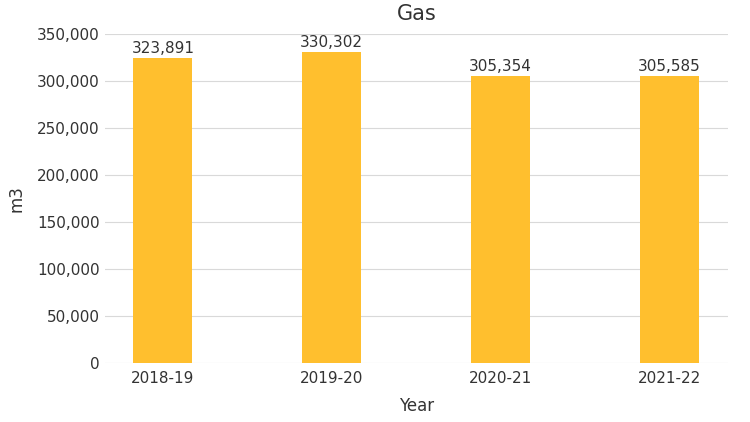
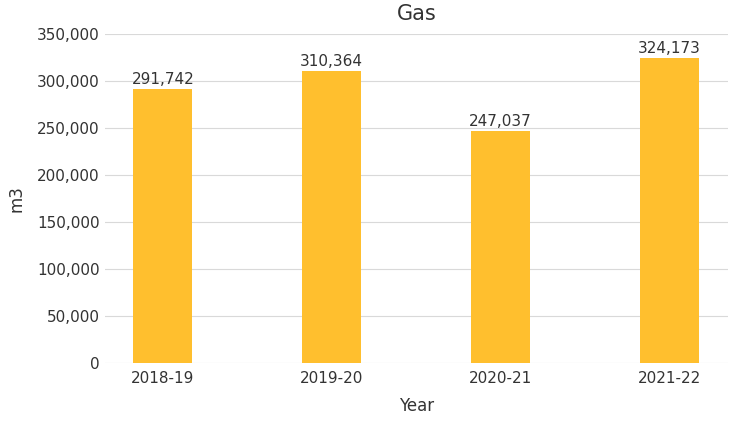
2018-19: 323,891 -> 291,742
2019-20: 330,302 -> 310,364
2020-21: 305,354 -> 247,037
2021-22: 305,585 -> 324,173
